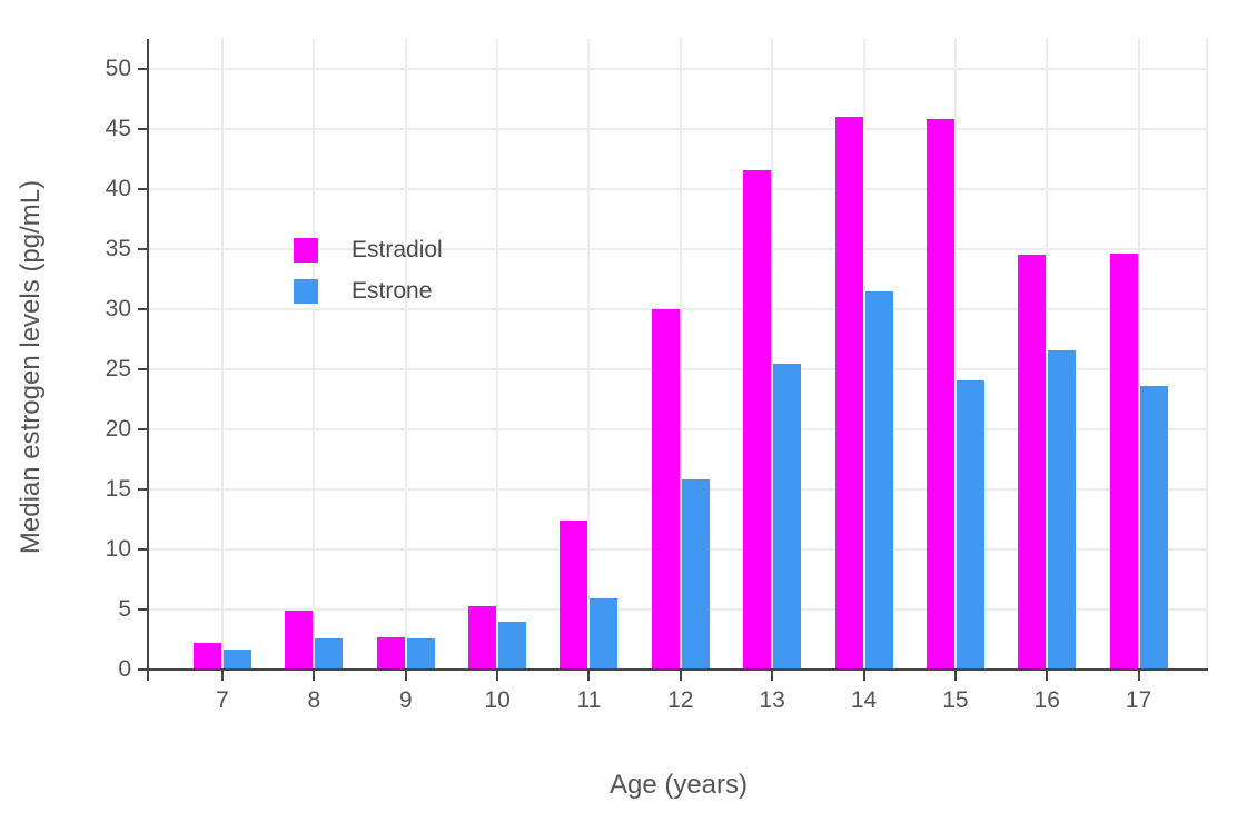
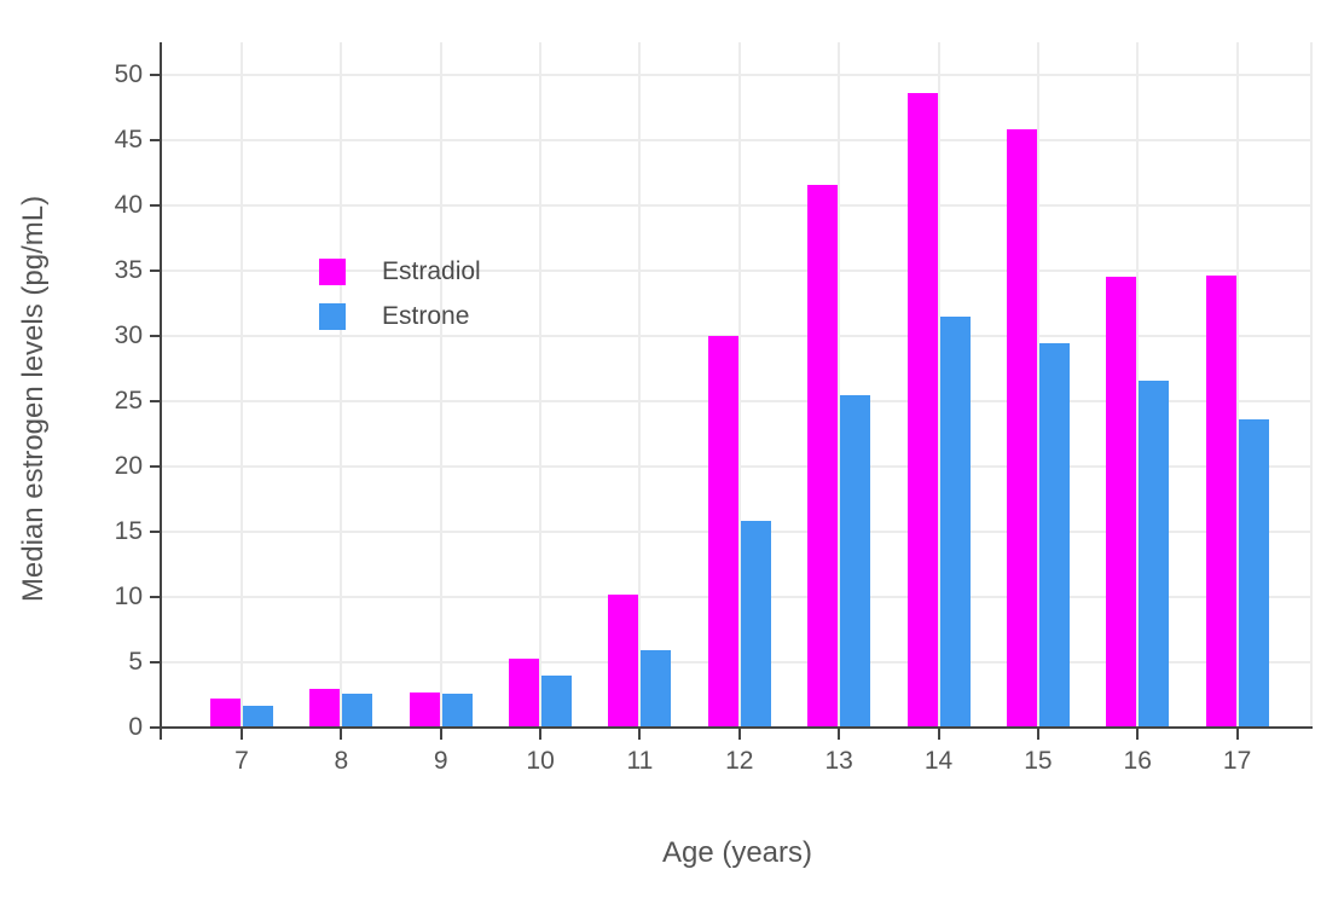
Estradiol/8: 4.9 -> 3.0
Estradiol/11: 12.4 -> 10.2
Estradiol/14: 46.0 -> 48.6
Estrone/15: 24.1 -> 29.4
